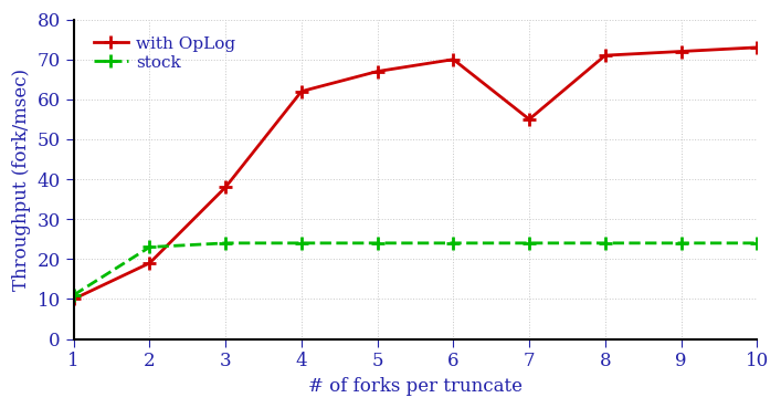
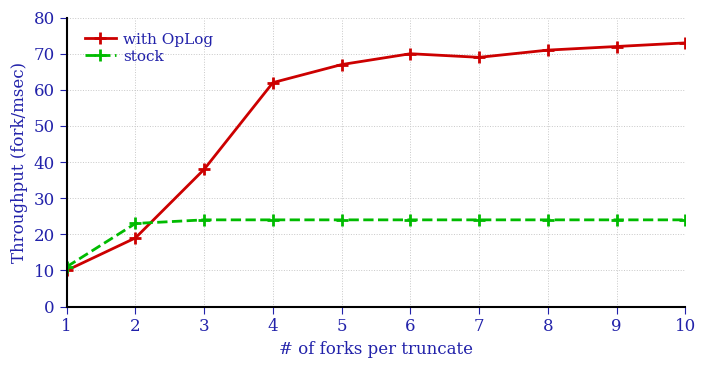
with OpLog/7: 55 -> 69
